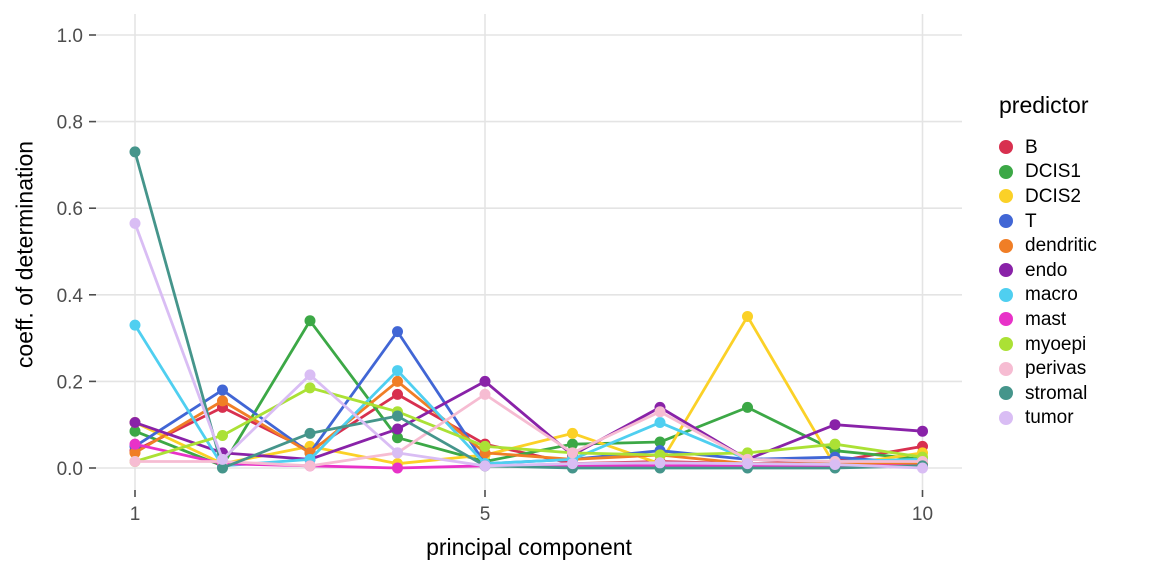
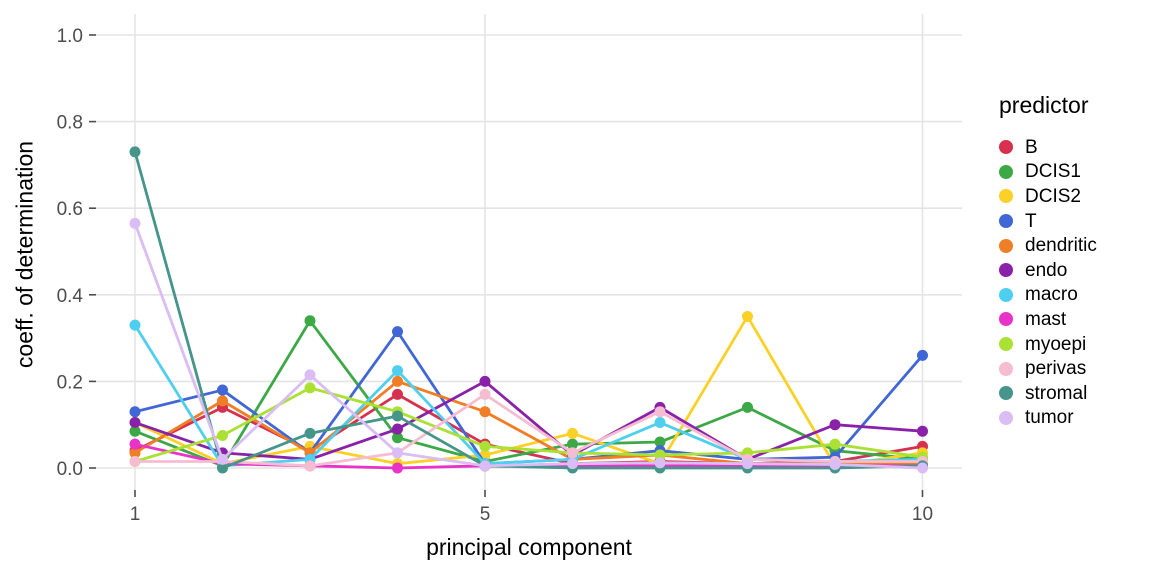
T/1: 0.05 -> 0.13
dendritic/5: 0.04 -> 0.13
T/10: 0.01 -> 0.26
